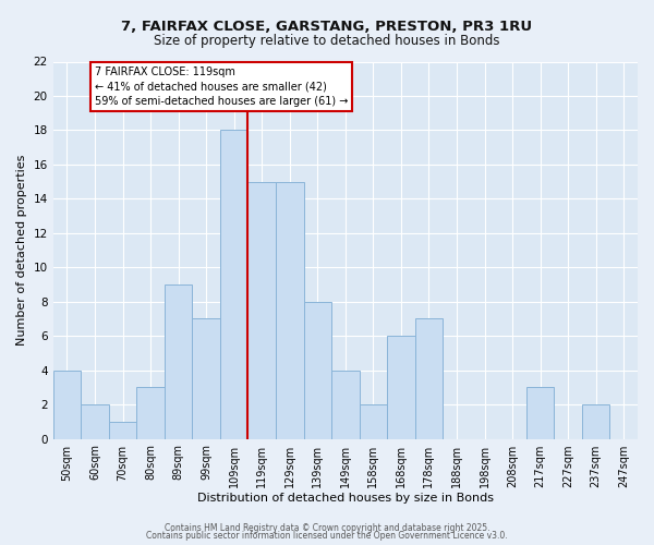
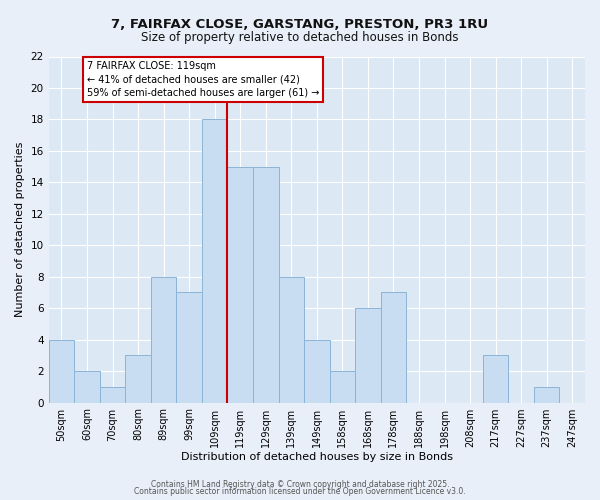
89sqm: 9 -> 8
237sqm: 2 -> 1
